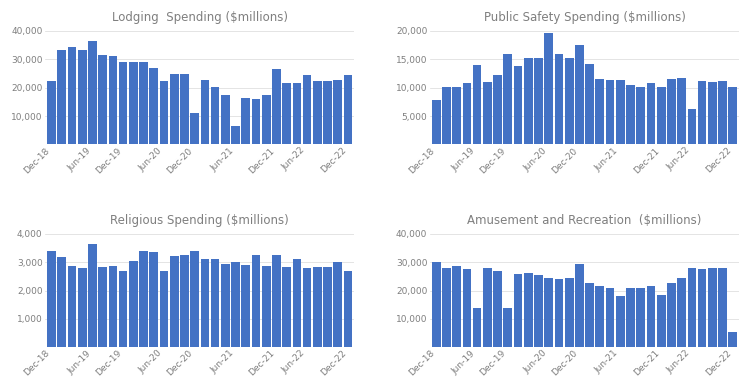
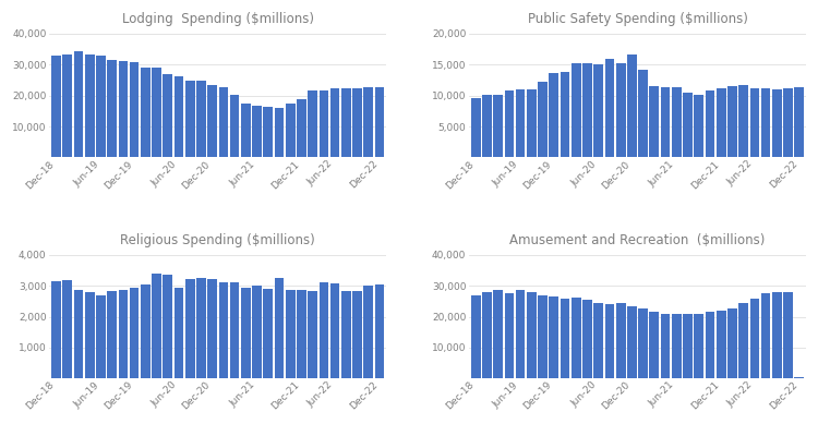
Lodging Spending ($millions)/Dec-18: 22,500 -> 33,000
Lodging Spending ($millions)/Jun-19: 36,500 -> 32,800
Lodging Spending ($millions)/Dec-19: 29,000 -> 30,800
Lodging Spending ($millions)/Jun-20: 22,500 -> 26,200
Lodging Spending ($millions)/Dec-20: 11,000 -> 23,500
Lodging Spending ($millions)/Jun-21: 6,500 -> 16,800
Lodging Spending ($millions)/Dec-21: 26,500 -> 18,800
Lodging Spending ($millions)/Jun-22: 24,500 -> 22,200
Lodging Spending ($millions)/Dec-22: 24,500 -> 22,700
Public Safety Spending ($millions)/Dec-18: 7,800 -> 9,600
Public Safety Spending ($millions)/Jun-19: 14,000 -> 11,000
Public Safety Spending ($millions)/Dec-19: 16,000 -> 13,700
Public Safety Spending ($millions)/Jun-20: 19,600 -> 15,000
Public Safety Spending ($millions)/Dec-20: 17,600 -> 16,600
Public Safety Spending ($millions)/Dec-21: 10,200 -> 11,200
Public Safety Spending ($millions)/Jun-22: 6,200 -> 11,200
Public Safety Spending ($millions)/Dec-22: 10,200 -> 11,300
Religious Spending ($millions)/Dec-18: 3,400 -> 3,150
Religious Spending ($millions)/Jun-19: 3,650 -> 2,680
Religious Spending ($millions)/Dec-19: 2,700 -> 2,940
Religious Spending ($millions)/Jun-20: 2,700 -> 2,920
Religious Spending ($millions)/Dec-20: 3,400 -> 3,200
Religious Spending ($millions)/Dec-21: 3,250 -> 2,850
Religious Spending ($millions)/Jun-22: 2,800 -> 3,080
Religious Spending ($millions)/Dec-22: 2,700 -> 3,050
Amusement and Recreation ($millions)/Dec-18: 30,000 -> 27,000
Amusement and Recreation ($millions)/Jun-19: 14,000 -> 28,500
Amusement and Recreation ($millions)/Dec-19: 14,000 -> 26,500
Amusement and Recreation ($millions)/Dec-20: 29,500 -> 23,500
Amusement and Recreation ($millions)/Jun-21: 18,000 -> 20,800
Amusement and Recreation ($millions)/Dec-21: 18,500 -> 22,000
Amusement and Recreation ($millions)/Jun-22: 28,000 -> 26,000
Amusement and Recreation ($millions)/Dec-22: 5,500 -> 500
